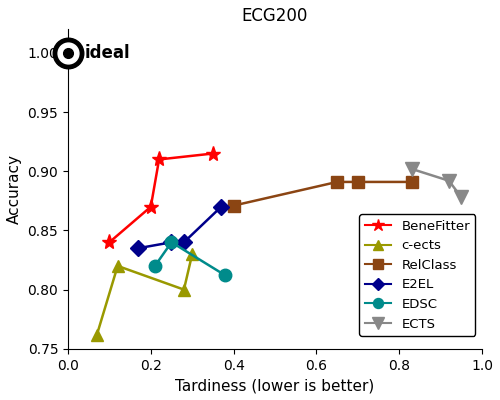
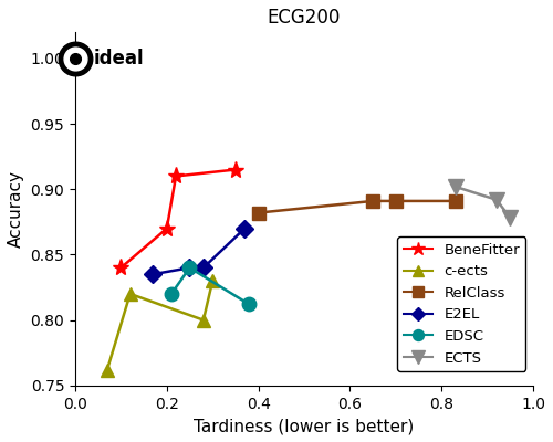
RelClass/0.4: 0.871 -> 0.882
